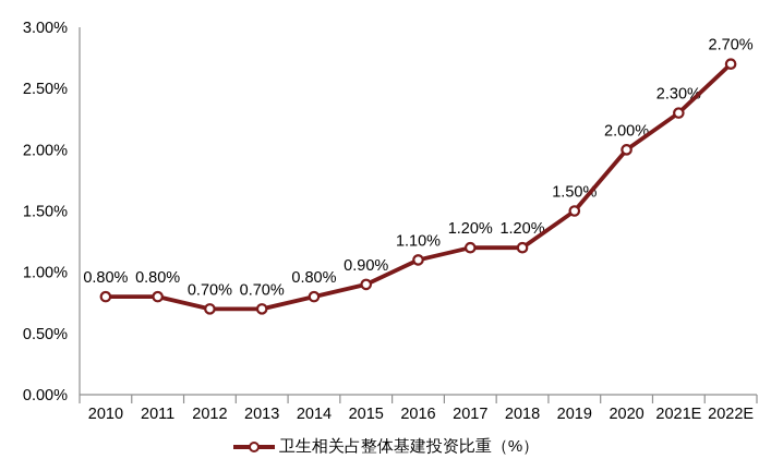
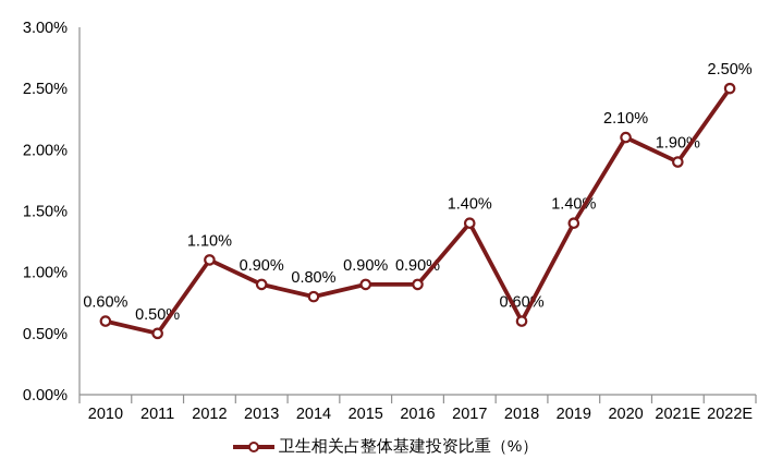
2010: 0.80% -> 0.60%
2011: 0.80% -> 0.50%
2012: 0.70% -> 1.10%
2013: 0.70% -> 0.90%
2016: 1.10% -> 0.90%
2017: 1.20% -> 1.40%
2018: 1.20% -> 0.60%
2019: 1.50% -> 1.40%
2020: 2.00% -> 2.10%
2021E: 2.30% -> 1.90%
2022E: 2.70% -> 2.50%
